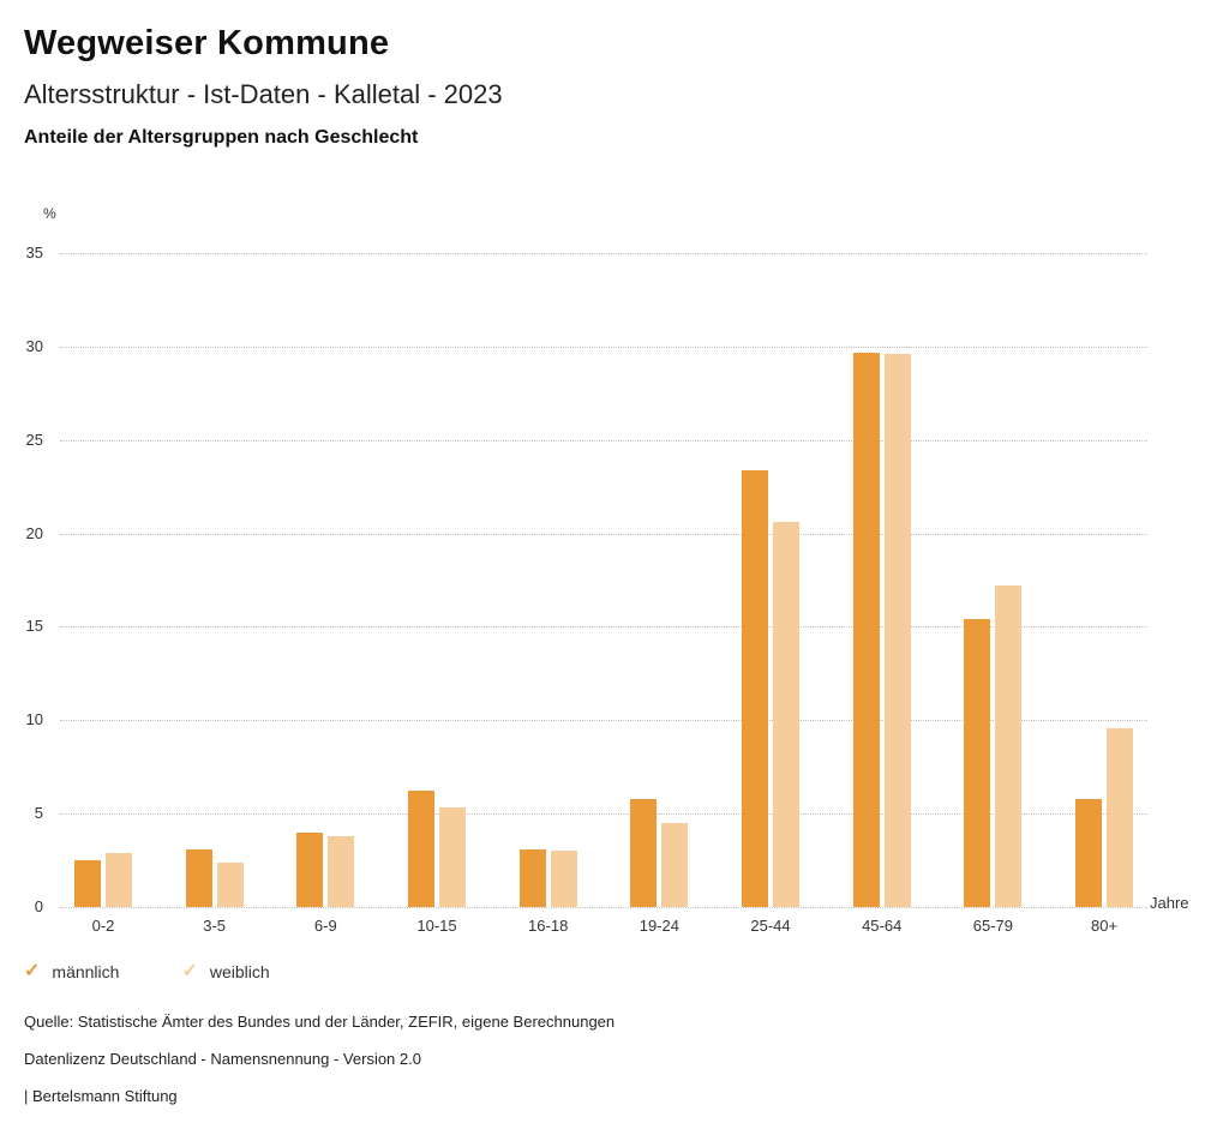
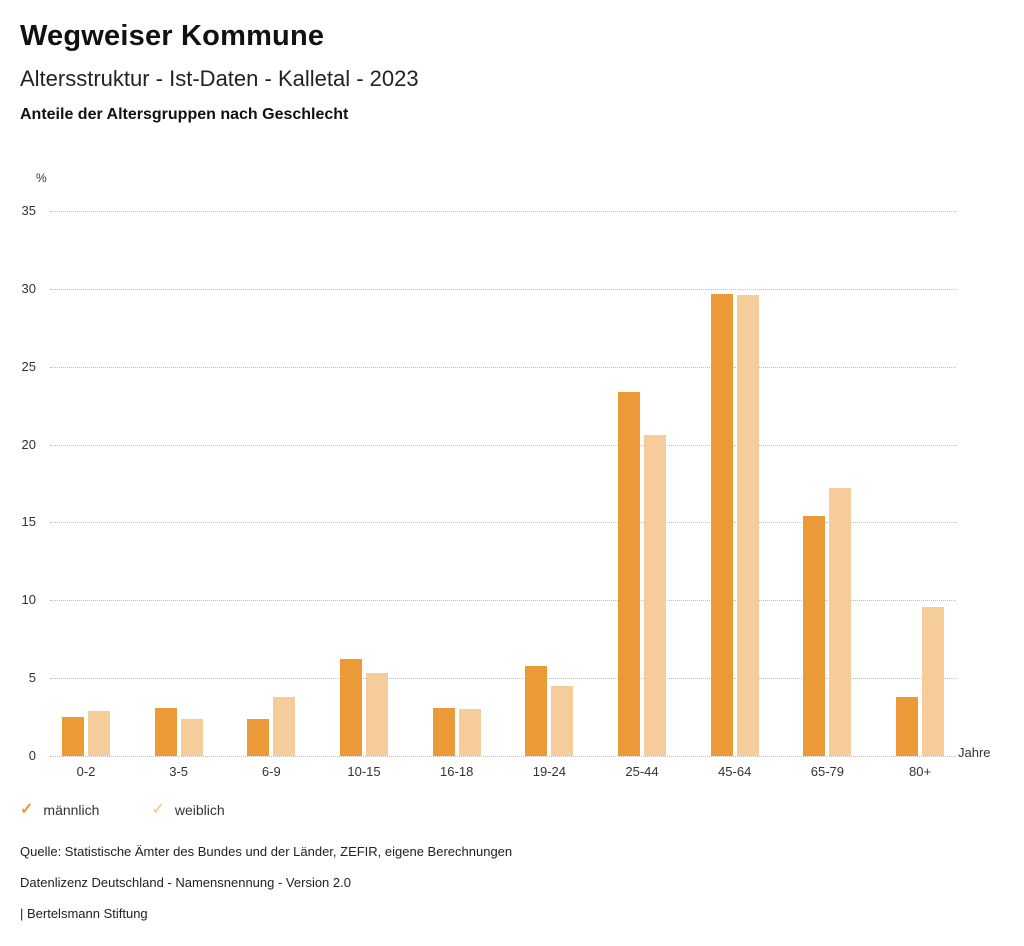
männlich/6-9: 4.0 -> 2.4
männlich/80+: 5.8 -> 3.8
